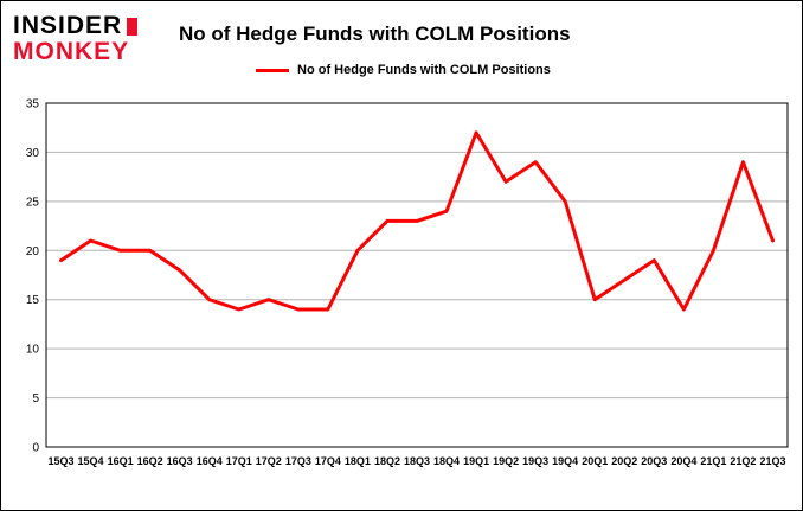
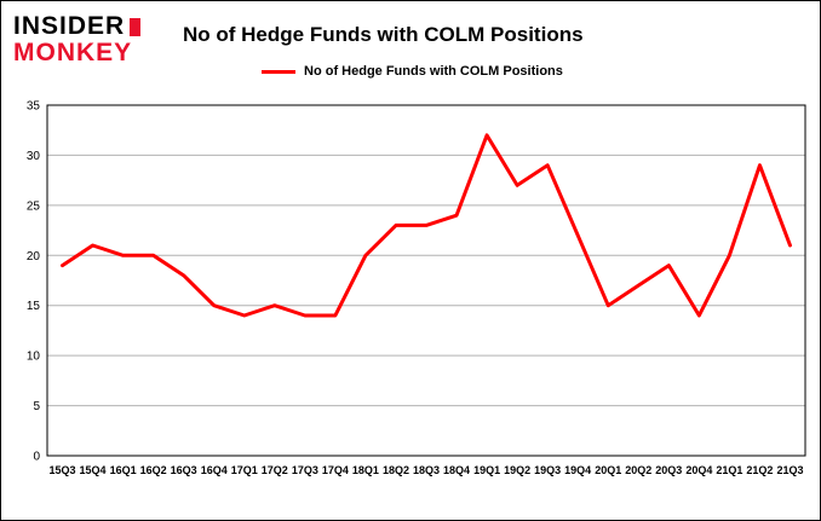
19Q4: 25 -> 22
